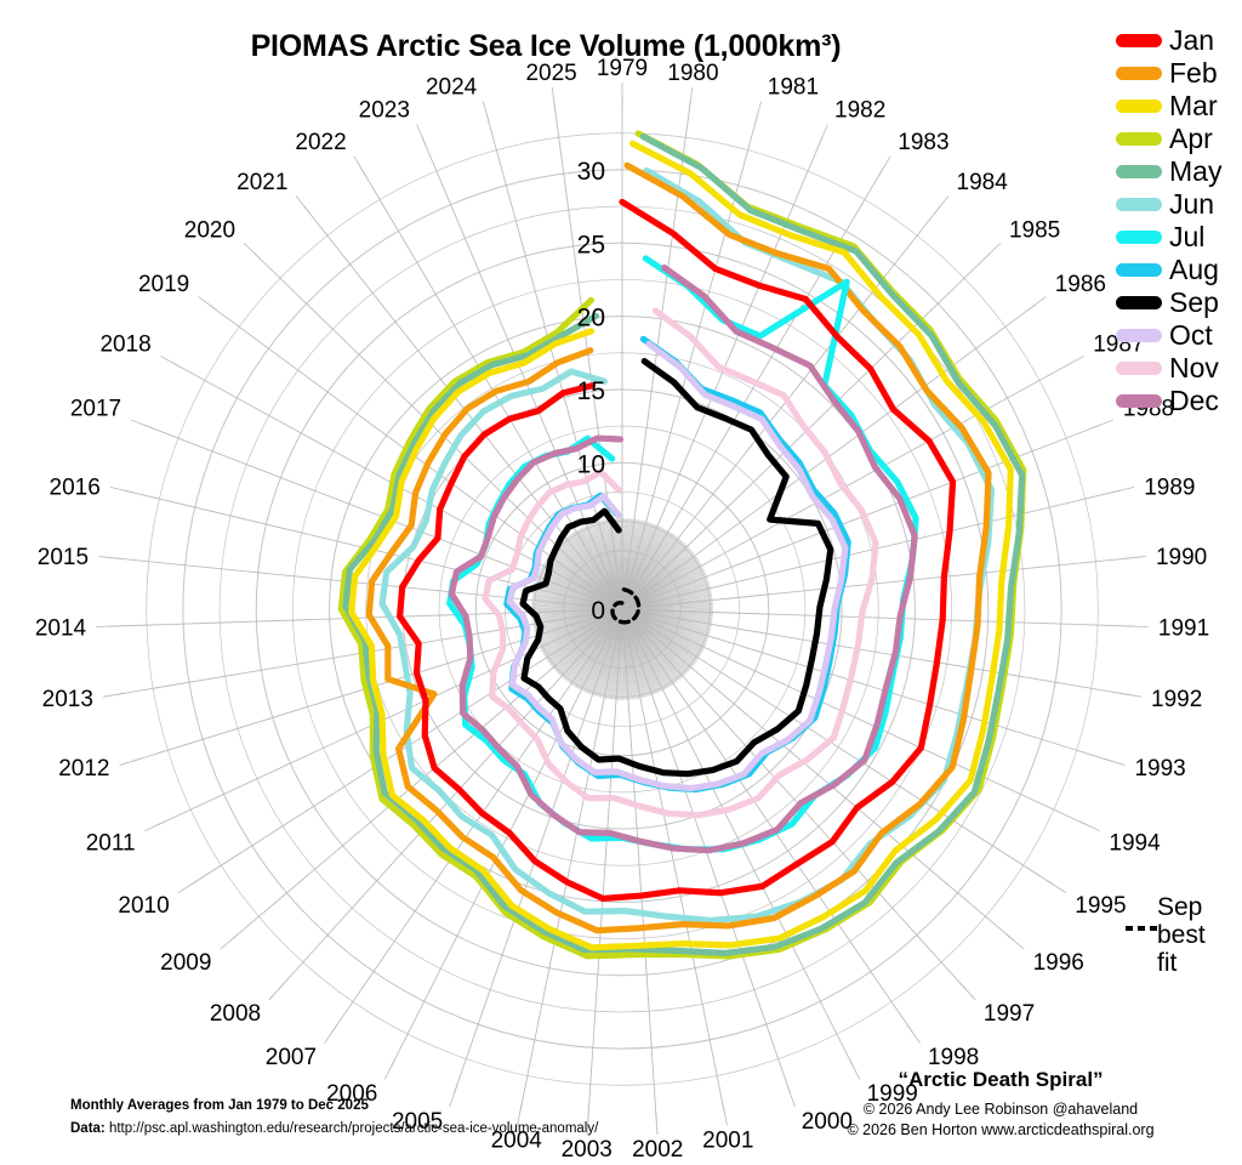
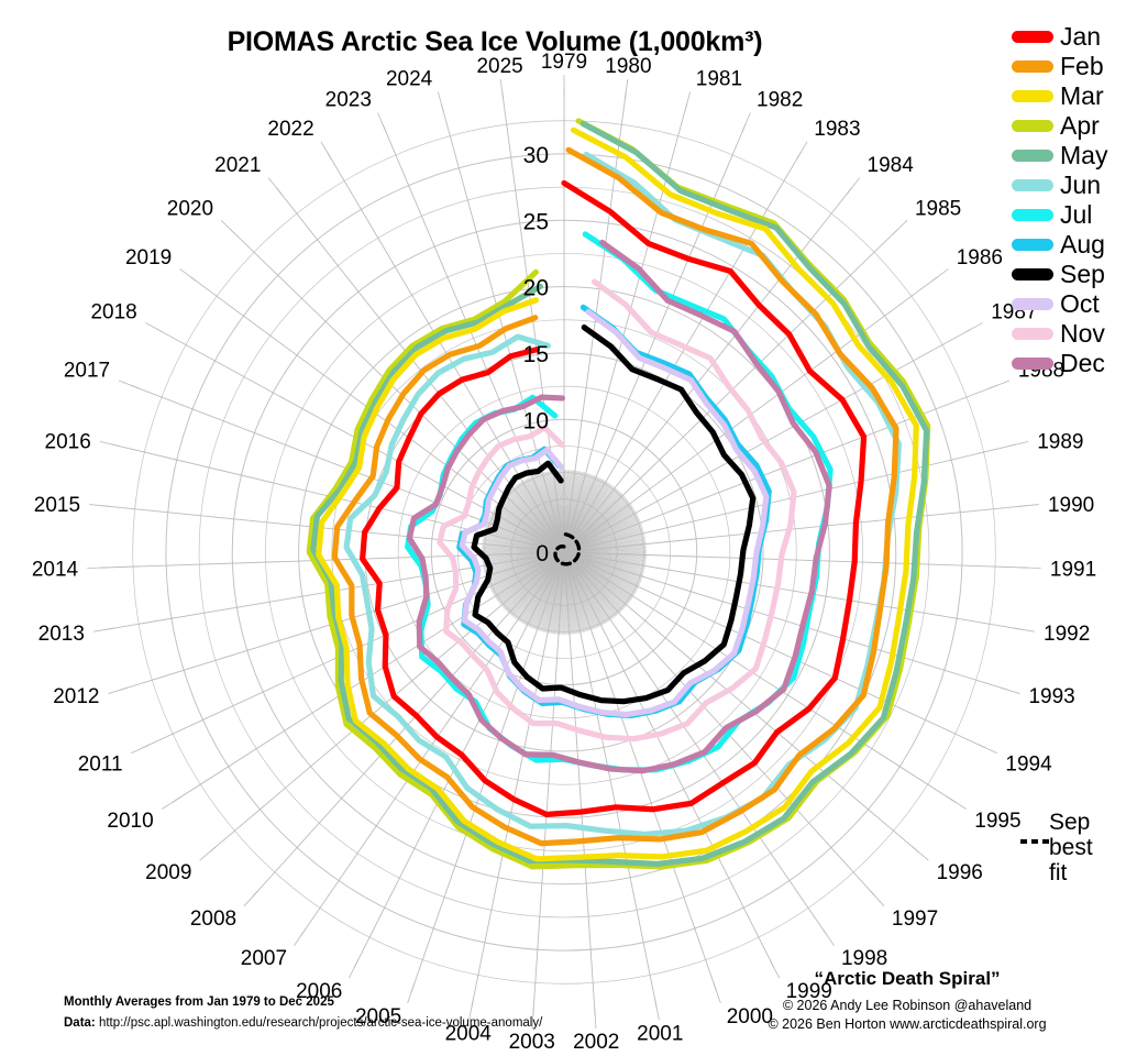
Jul/1983: 27.1 -> 21.3
Sep/1986: 11.8 -> 14.1
Feb/2011: 14.1 -> 16.9
